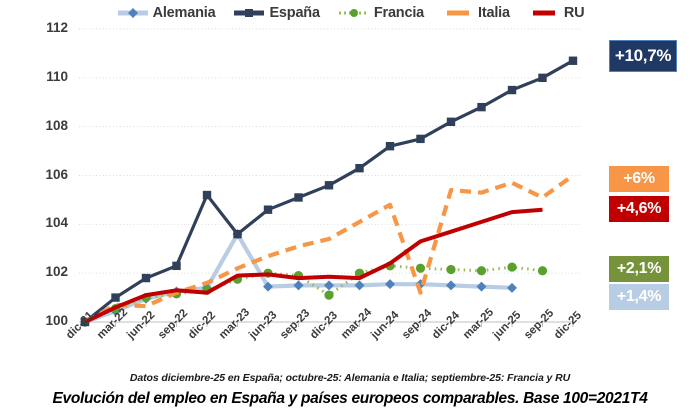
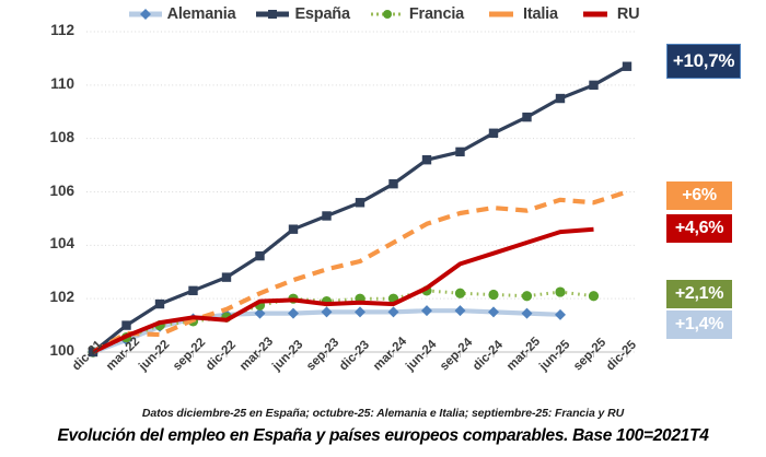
España/dic-22: 105.2 -> 102.8
Alemania/mar-23: 103.6 -> 101.5
Francia/dic-23: 101.1 -> 102.0
Italia/sep-24: 101.2 -> 105.2
Italia/sep-25: 105.1 -> 105.6
